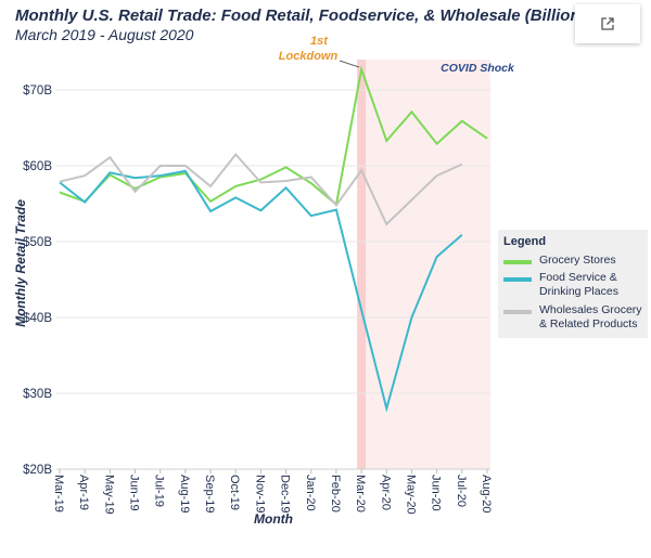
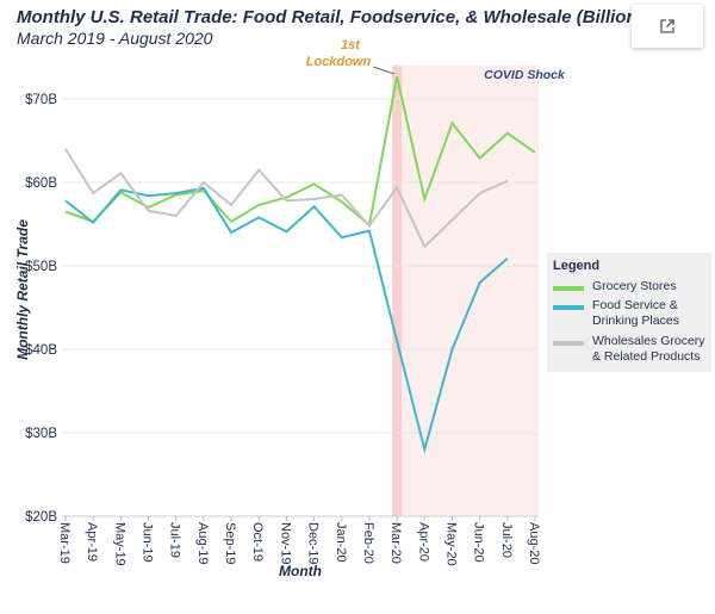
Wholesales Grocery & Related Products/Mar-19: $58B -> $64B
Wholesales Grocery & Related Products/Jul-19: $60B -> $56B
Grocery Stores/Apr-20: $63B -> $58B
